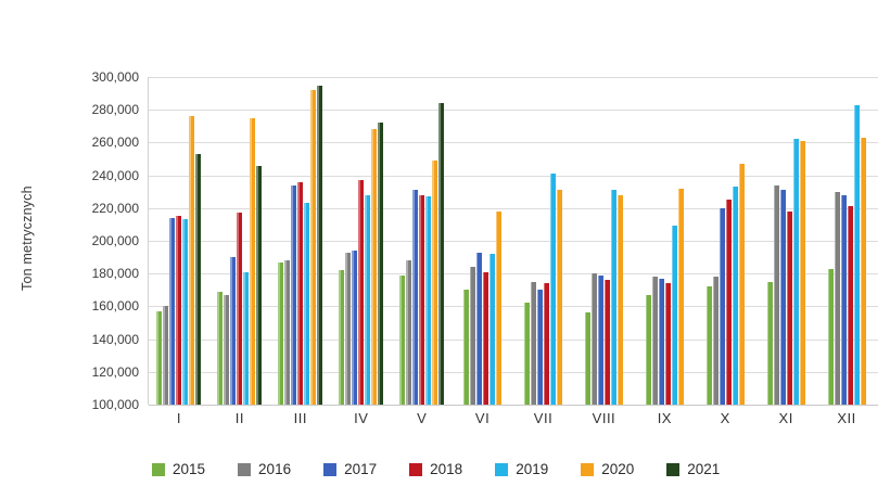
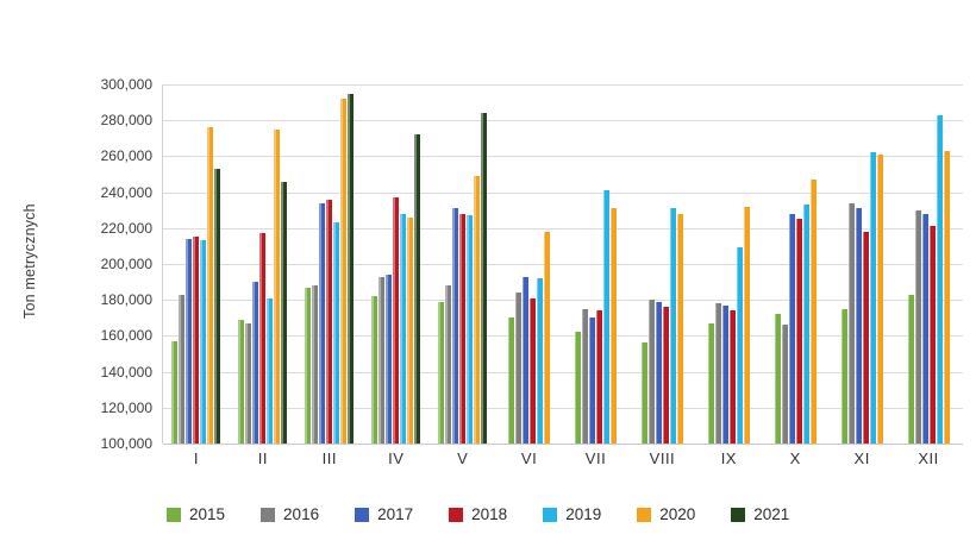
2016/I: 160000 -> 183000
2020/IV: 268000 -> 226000
2016/X: 178000 -> 166000
2017/X: 220000 -> 228000
